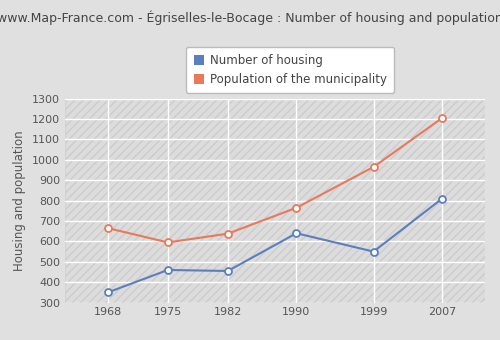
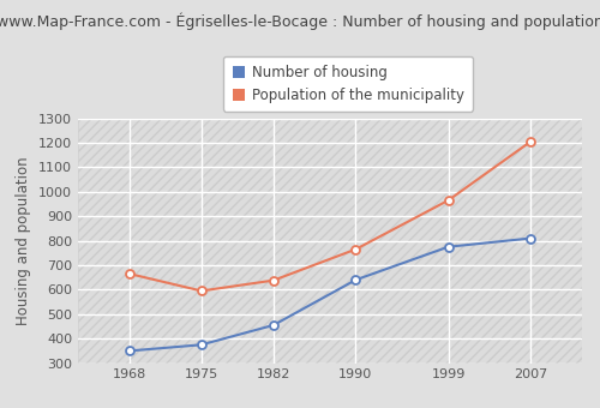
Number of housing/1975: 460 -> 375
Number of housing/1999: 550 -> 775
